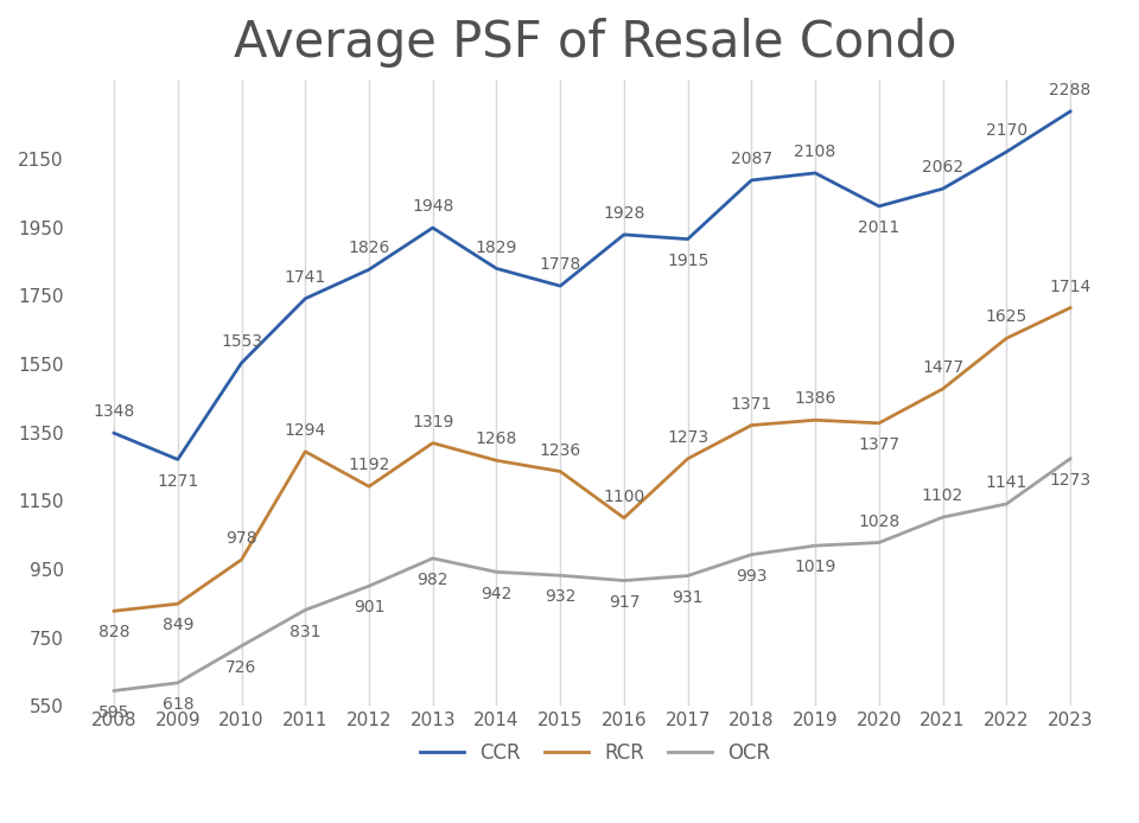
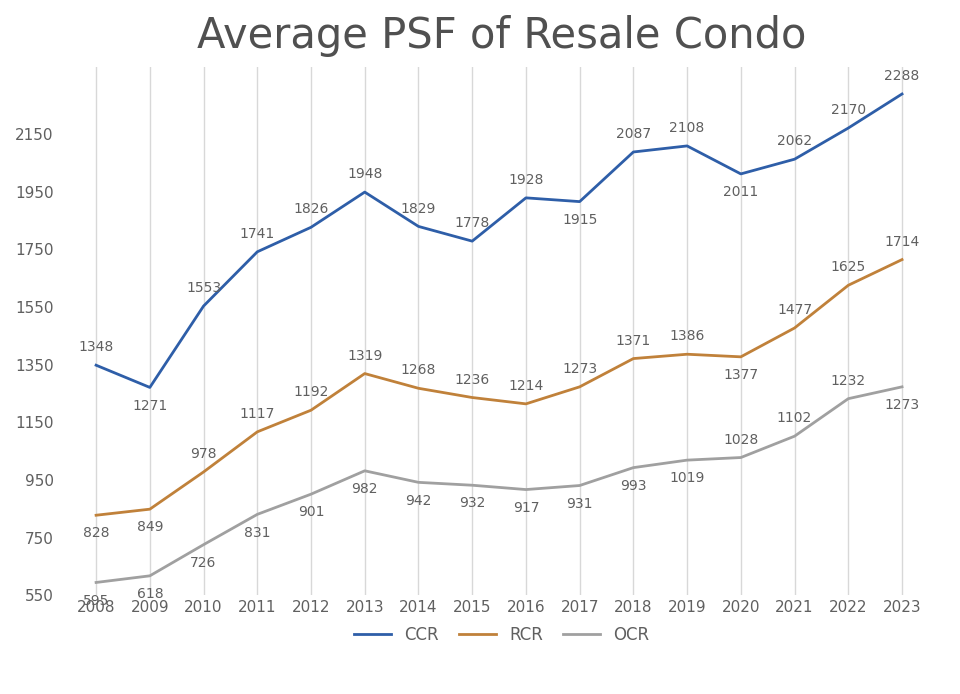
RCR/2011: 1294 -> 1117
RCR/2016: 1100 -> 1214
OCR/2022: 1141 -> 1232
